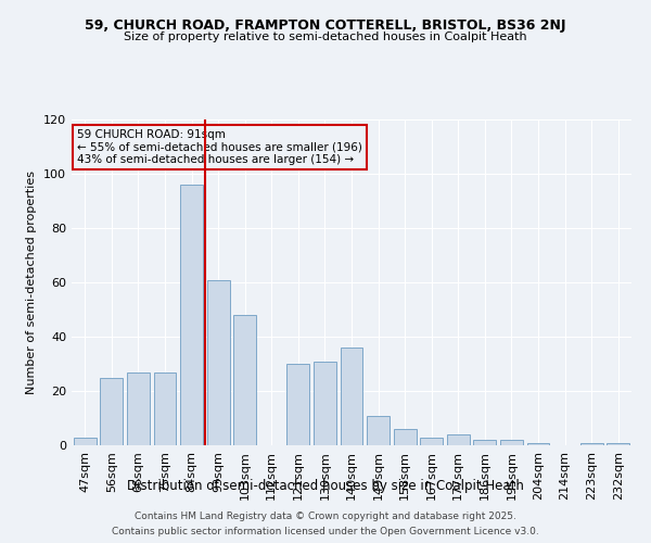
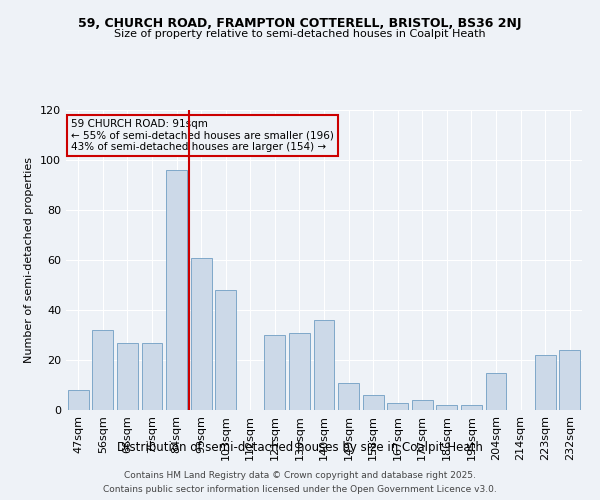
47sqm: 3 -> 8
56sqm: 25 -> 32
204sqm: 1 -> 15
223sqm: 1 -> 22
232sqm: 1 -> 24
